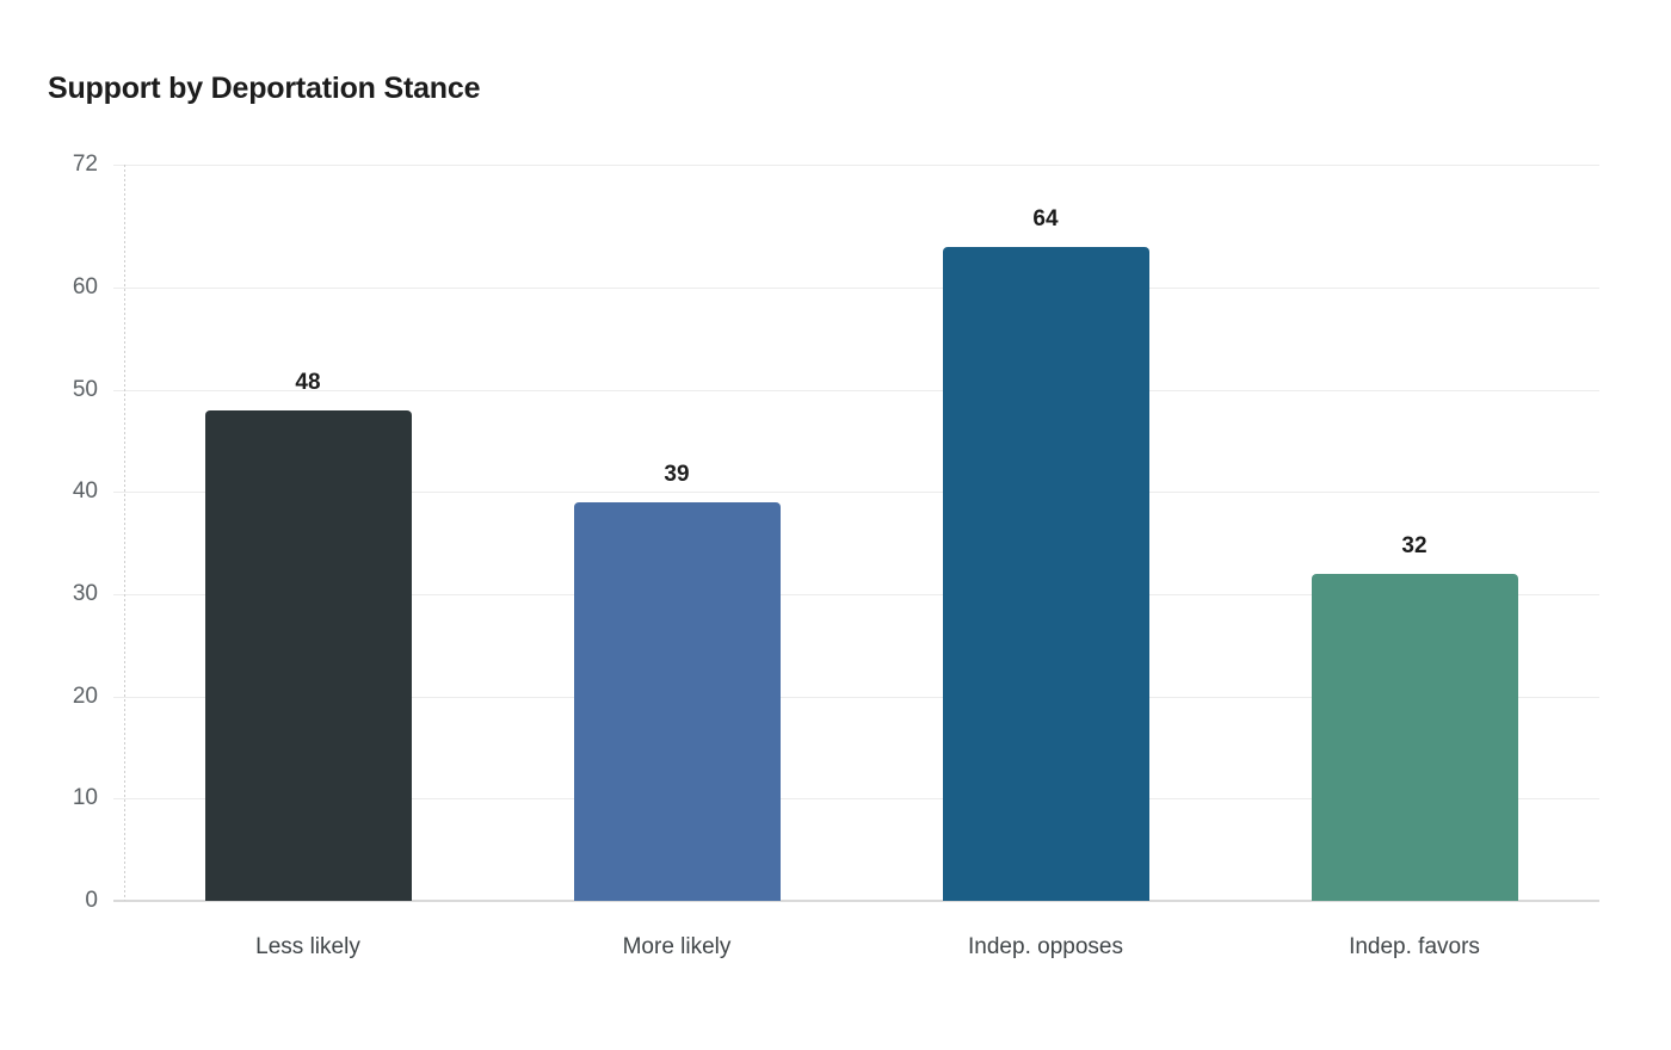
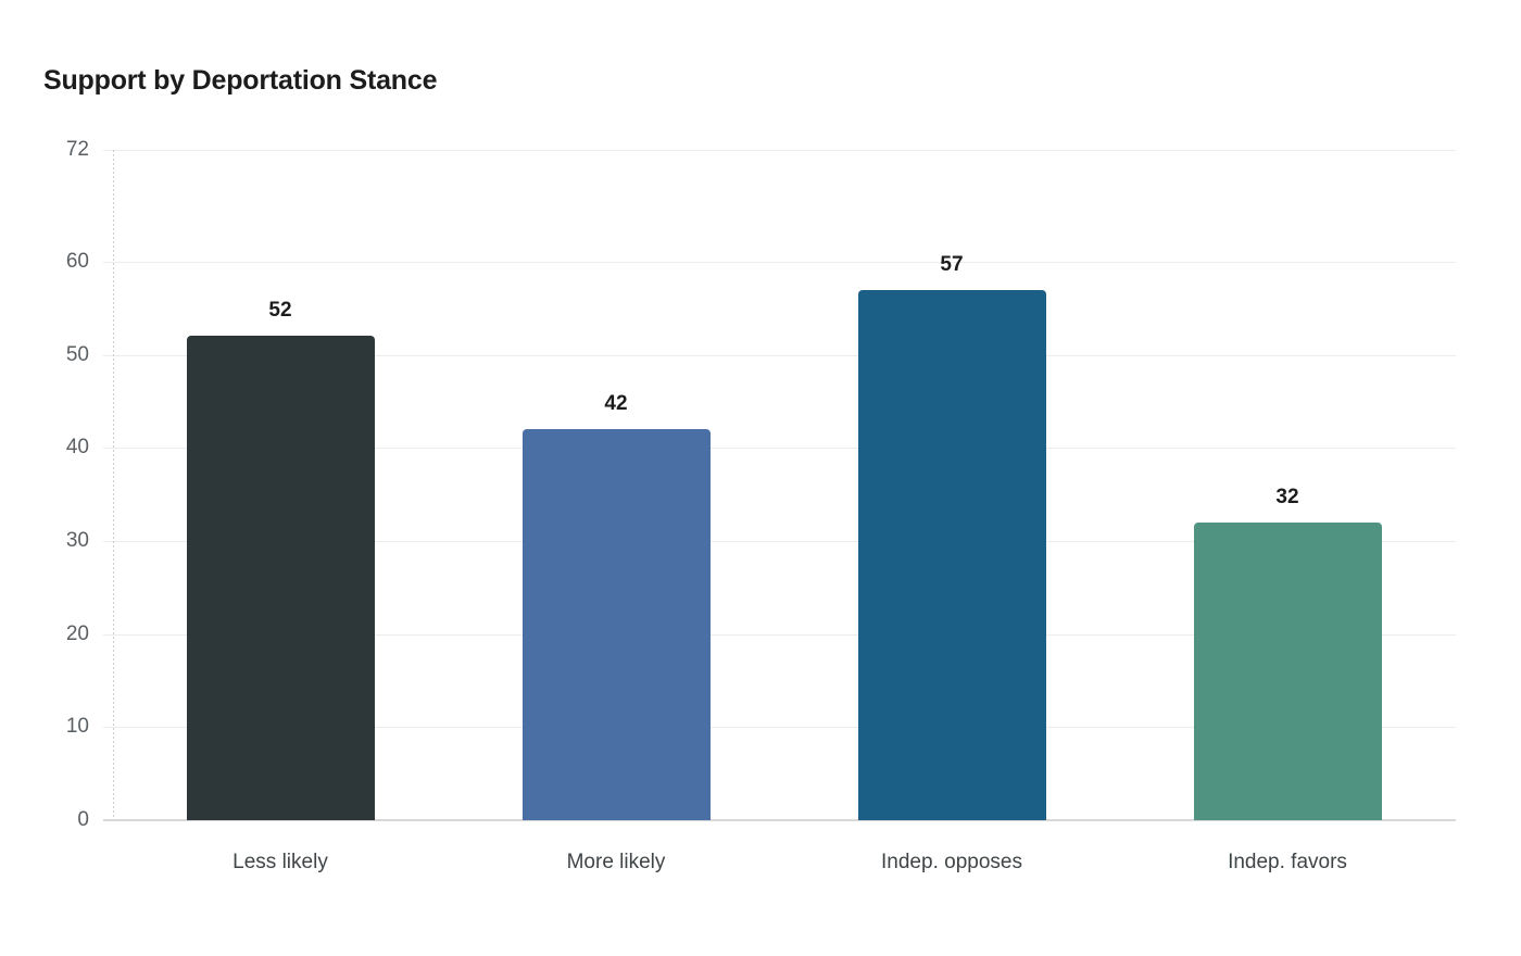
Less likely: 48 -> 52
More likely: 39 -> 42
Indep. opposes: 64 -> 57
